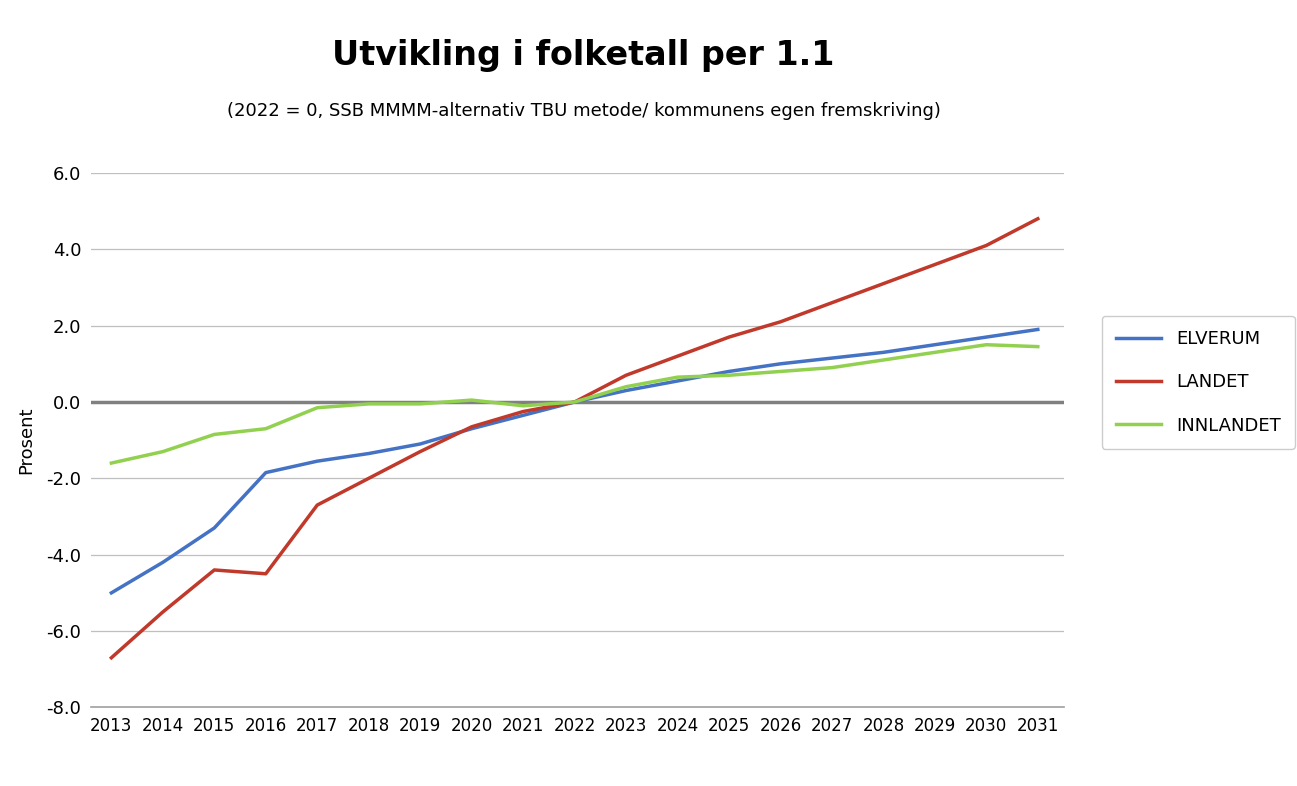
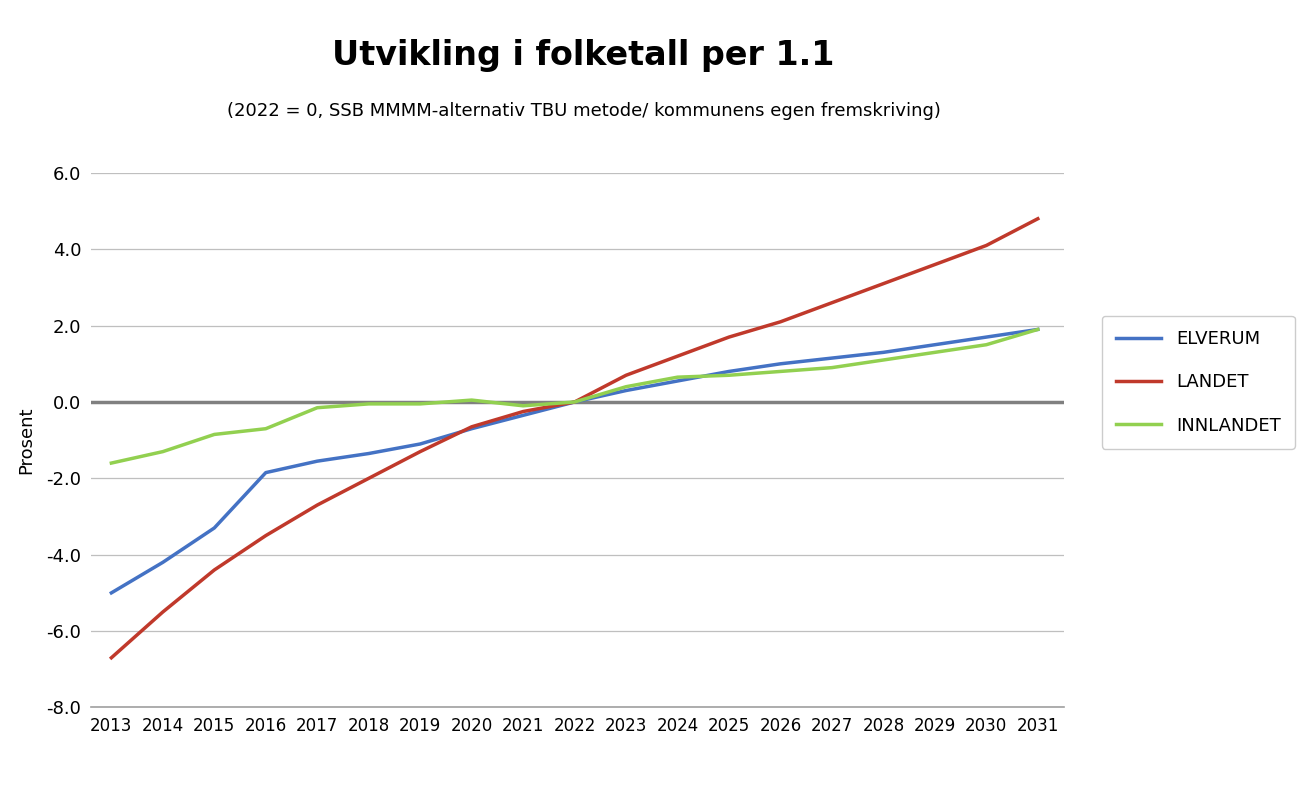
LANDET/2016: -4.50 -> -3.50
INNLANDET/2031: 1.45 -> 1.90
